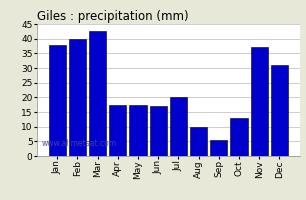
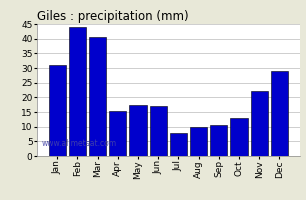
Jan: 38.0 -> 31.0
Feb: 40.0 -> 44.0
Mar: 42.5 -> 40.5
Apr: 17.5 -> 15.5
Jul: 20.0 -> 8.0
Sep: 5.5 -> 10.5
Nov: 37.0 -> 22.0
Dec: 31.0 -> 29.0
